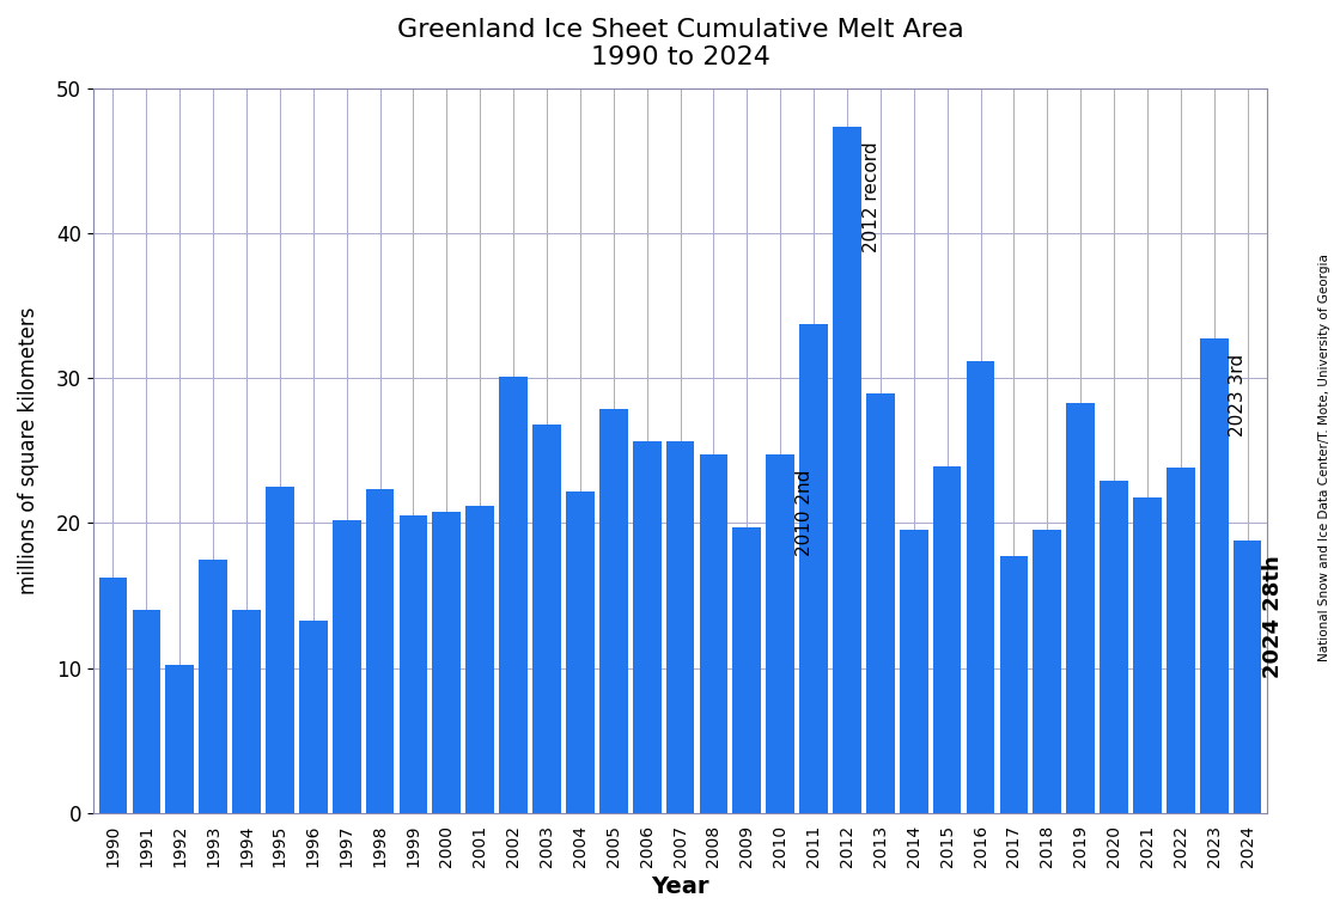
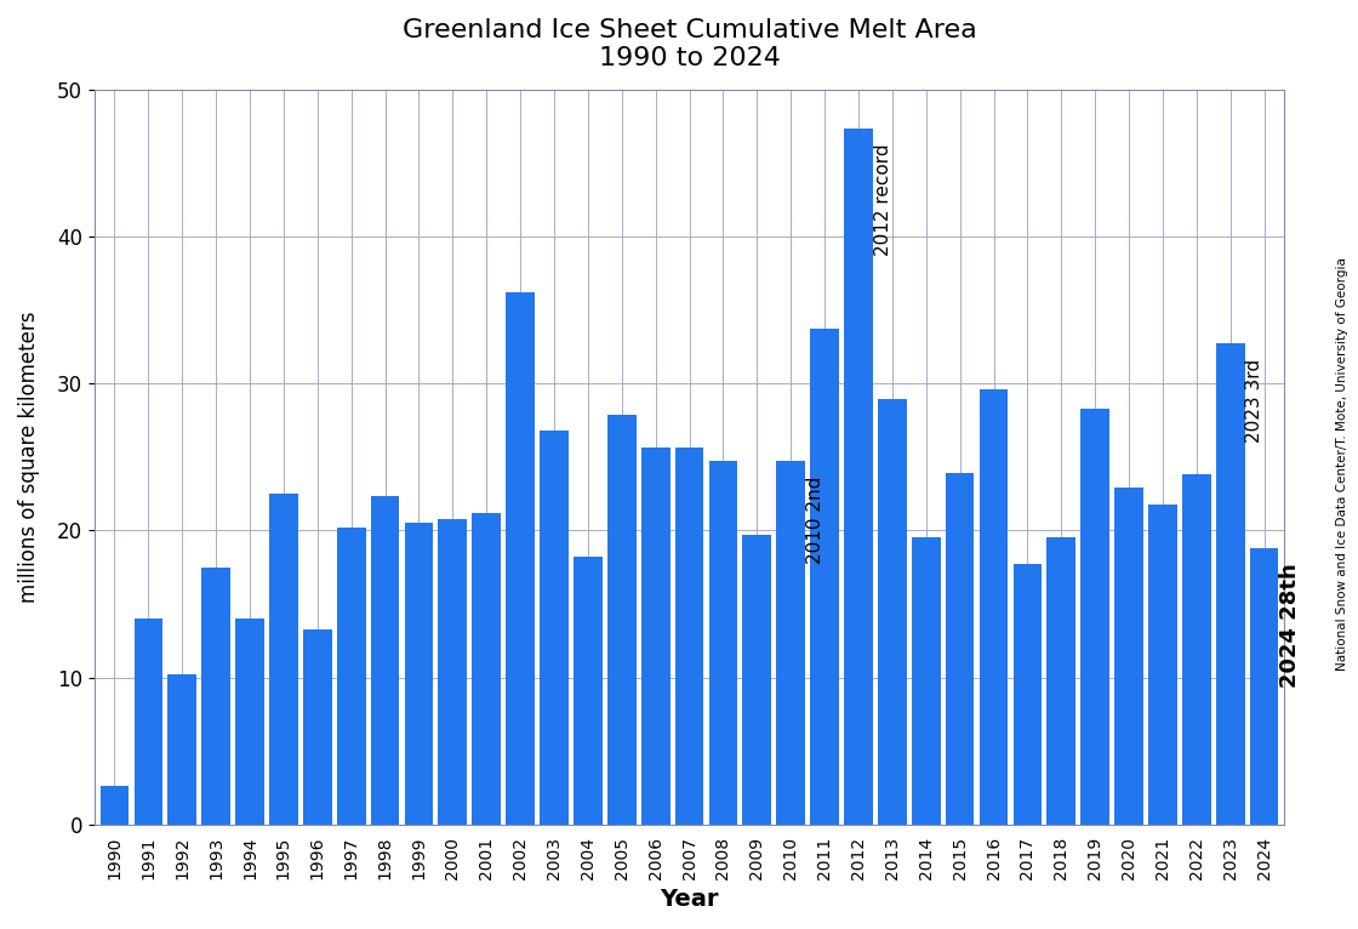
1990: 16.2 -> 2.6
2002: 30.1 -> 36.2
2004: 22.2 -> 18.2
2016: 31.2 -> 29.6
